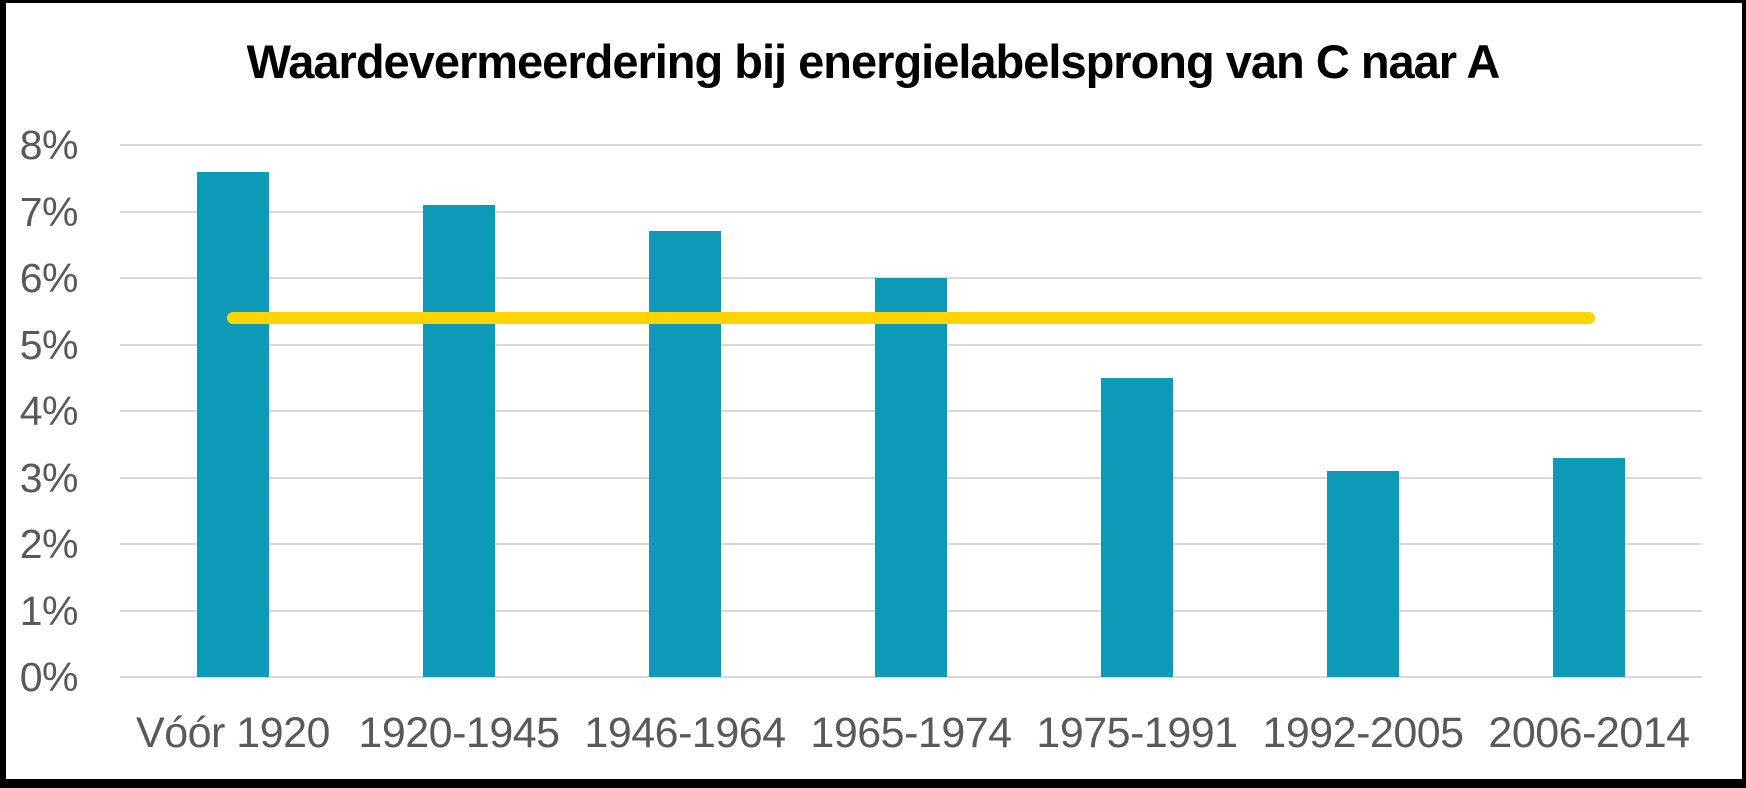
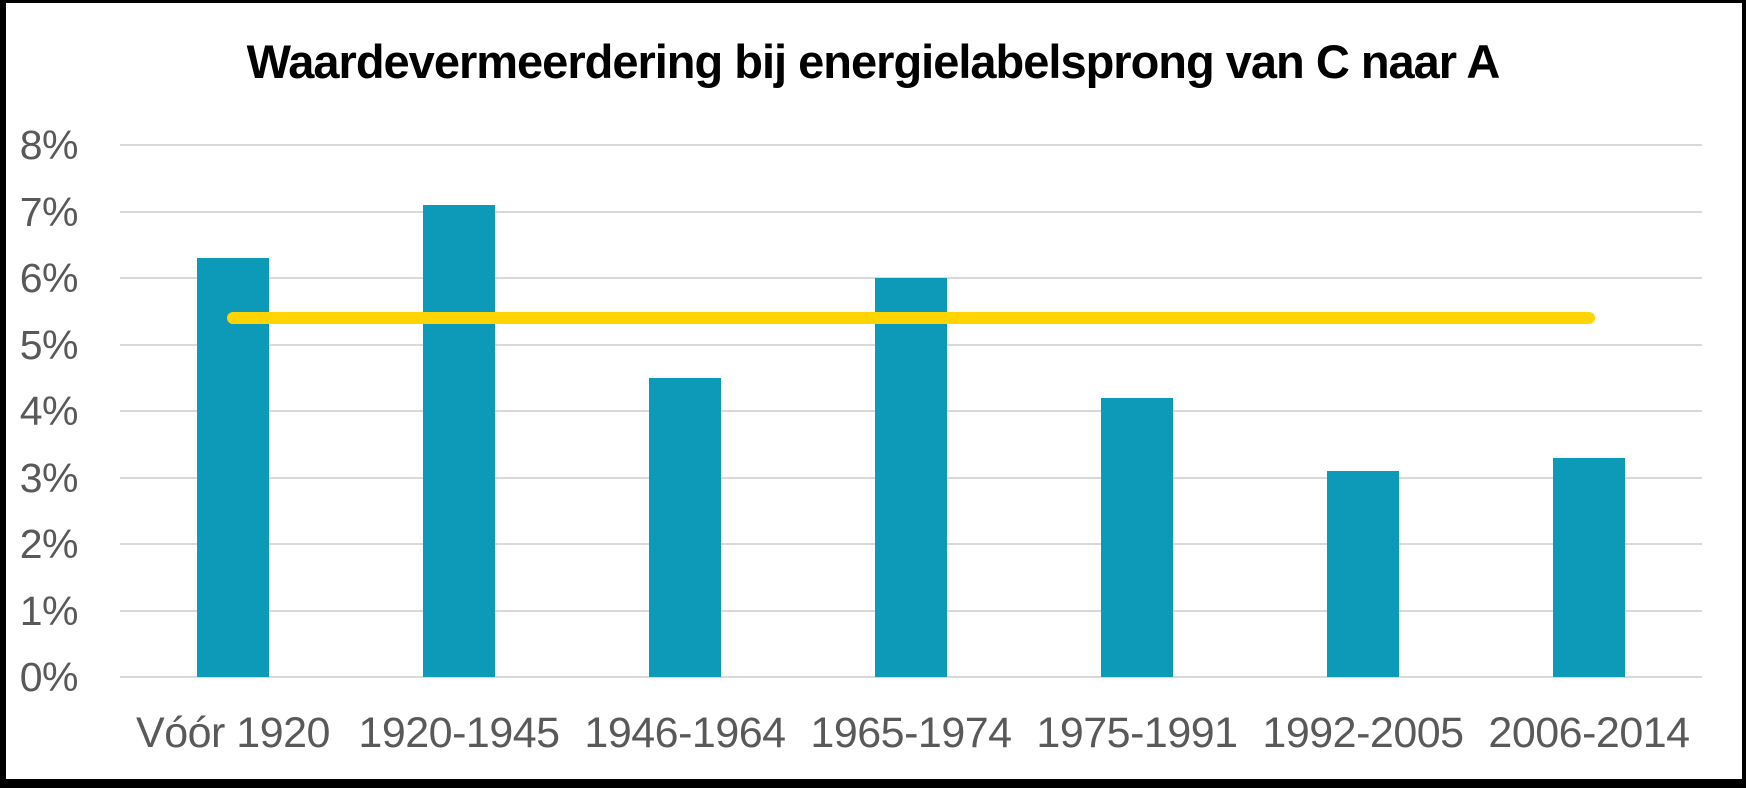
Vóór 1920: 7.6% -> 6.3%
1946-1964: 6.7% -> 4.5%
1975-1991: 4.5% -> 4.2%
